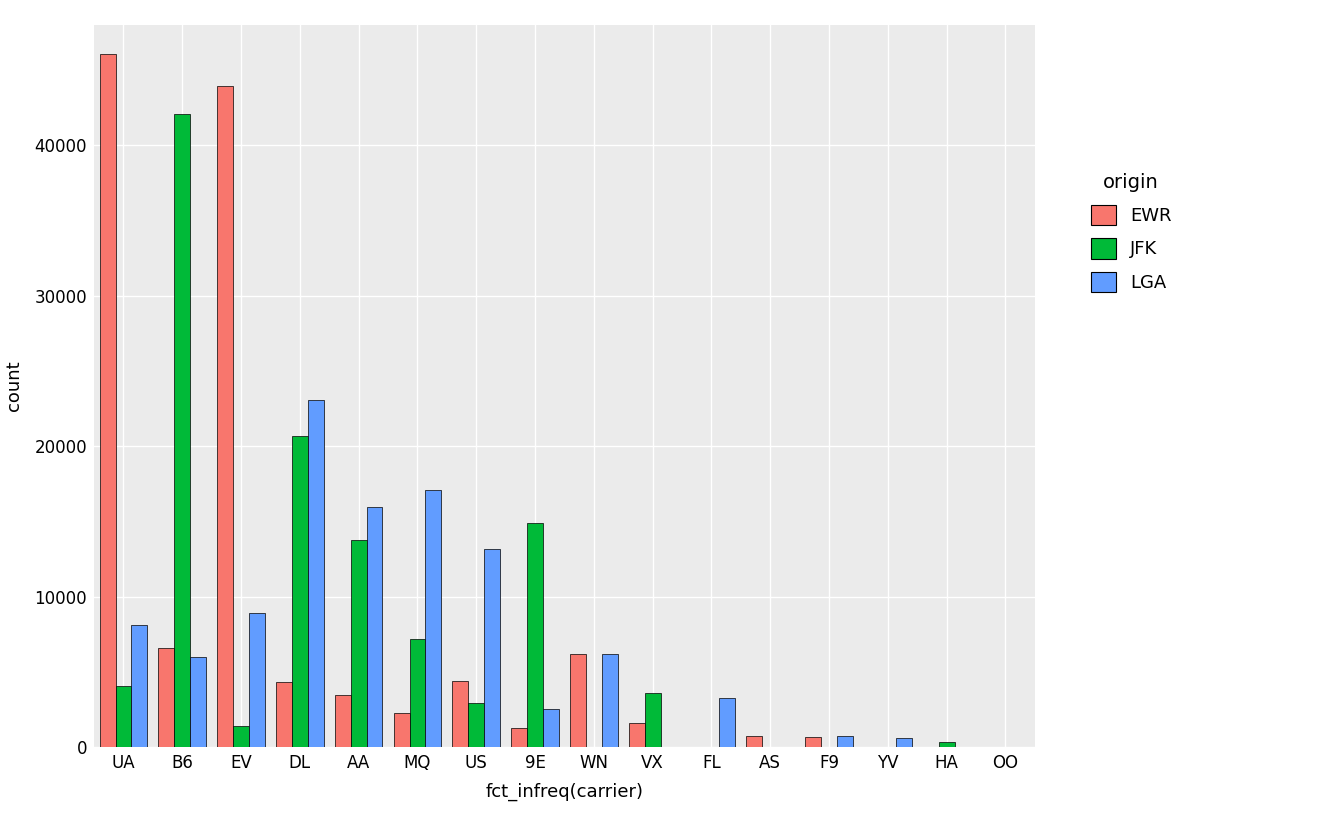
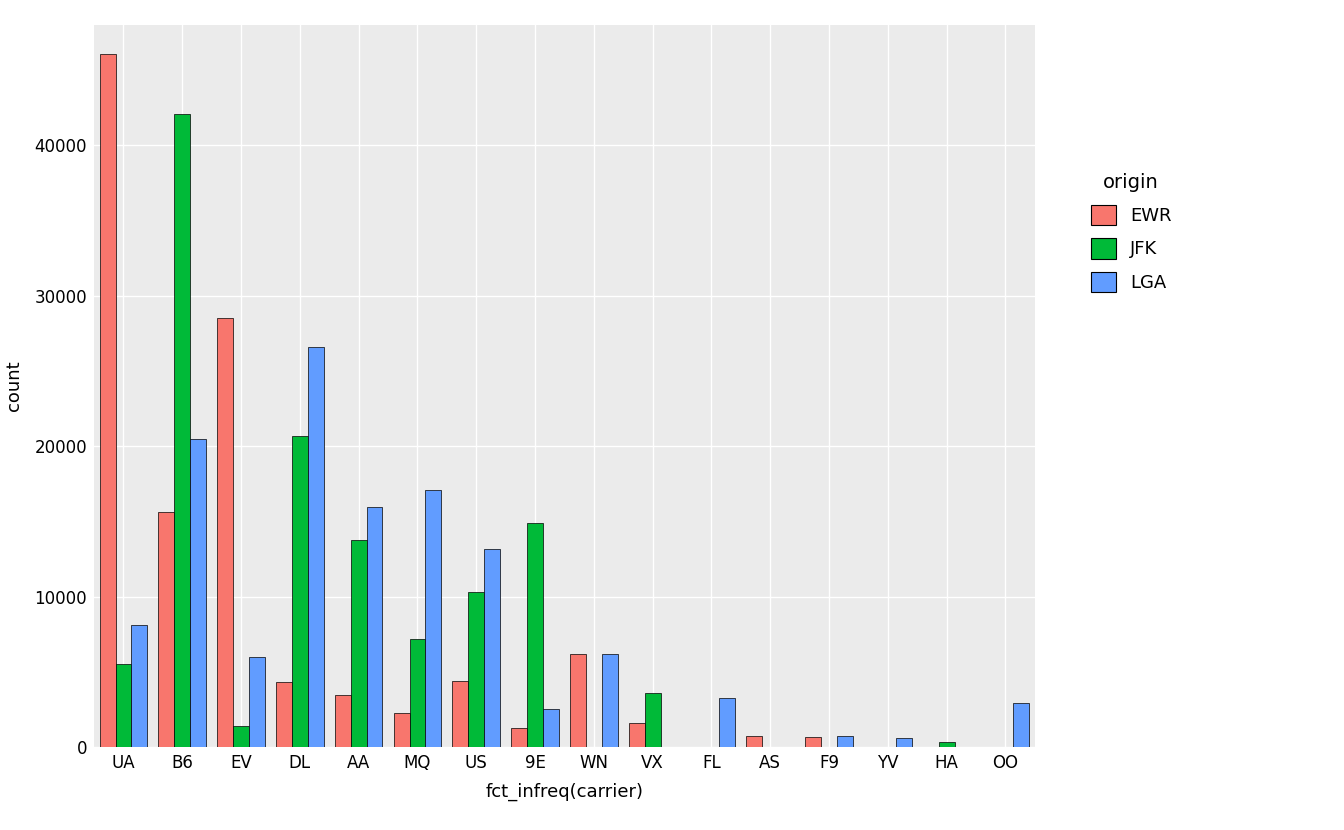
JFK/UA: 4000 -> 5500
EWR/B6: 6600 -> 15600
LGA/B6: 6000 -> 20500
EWR/EV: 43900 -> 28500
LGA/EV: 8900 -> 6000
LGA/DL: 23100 -> 26600
JFK/US: 2900 -> 10300
LGA/OO: 0 -> 2900
